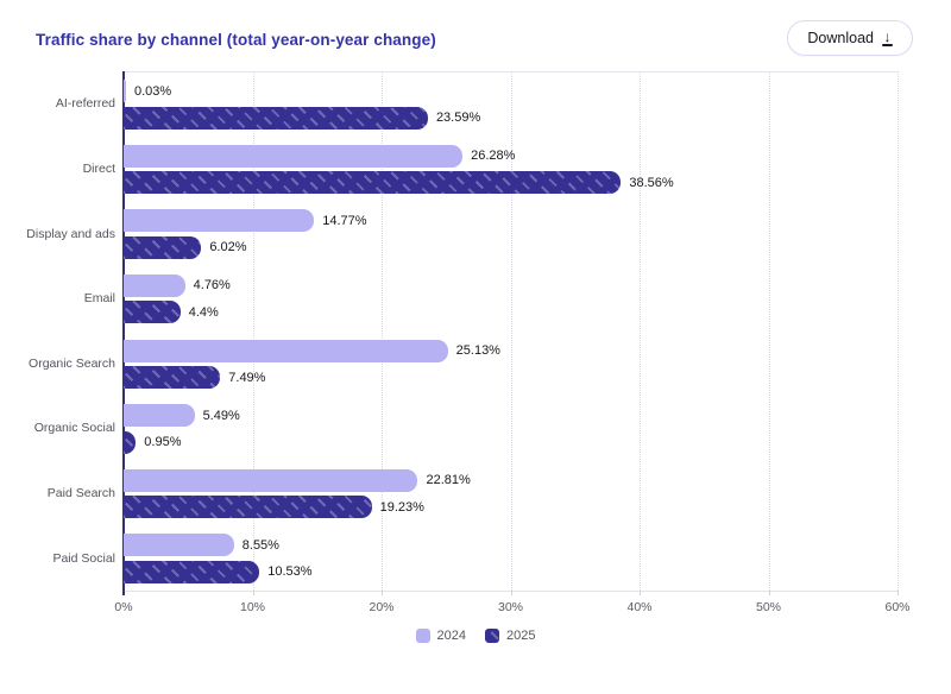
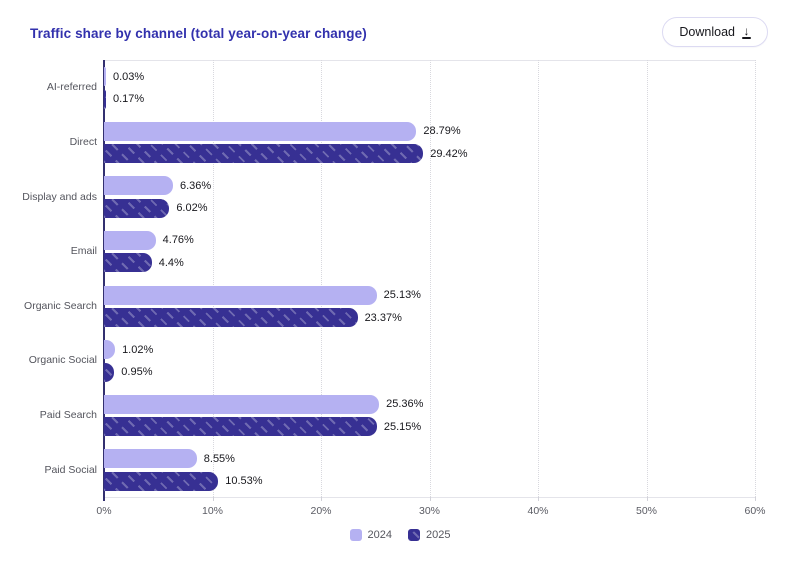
2025/AI-referred: 23.59% -> 0.17%
2024/Direct: 26.28% -> 28.79%
2025/Direct: 38.56% -> 29.42%
2024/Display and ads: 14.77% -> 6.36%
2025/Organic Search: 7.49% -> 23.37%
2024/Organic Social: 5.49% -> 1.02%
2024/Paid Search: 22.81% -> 25.36%
2025/Paid Search: 19.23% -> 25.15%
